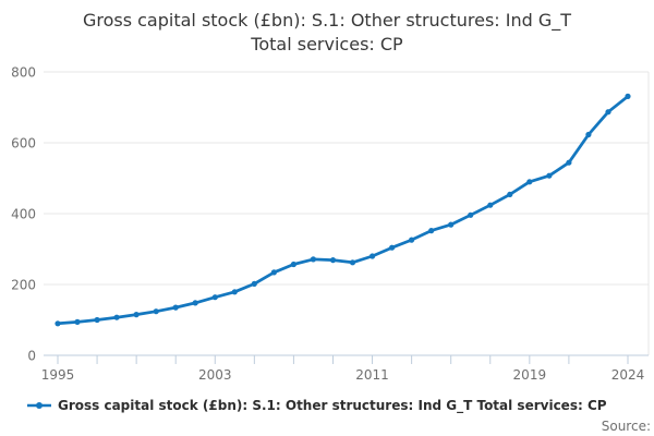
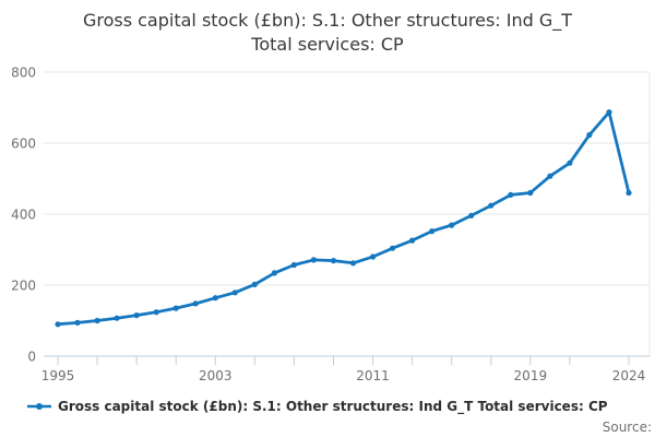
2019: 490 -> 460
2024: 730 -> 460
